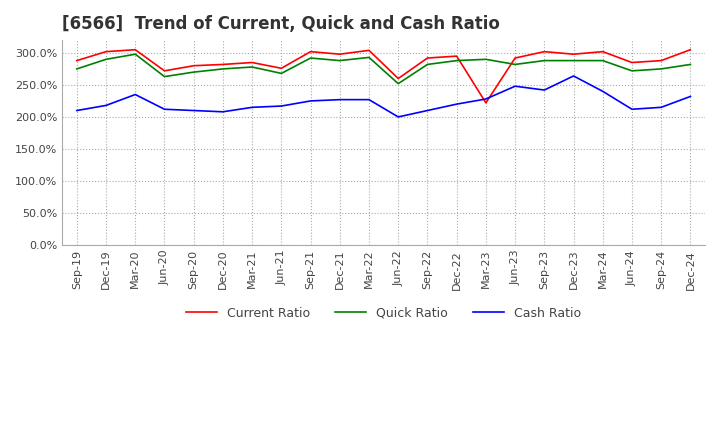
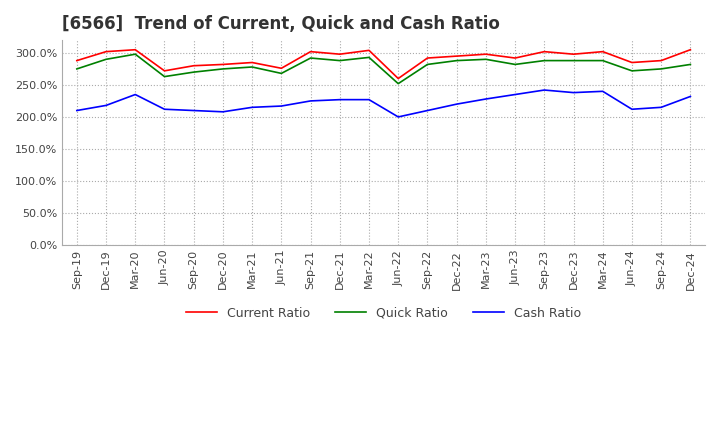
Current Ratio/Mar-23: 222% -> 298%
Cash Ratio/Jun-23: 248% -> 235%
Cash Ratio/Dec-23: 264% -> 238%
